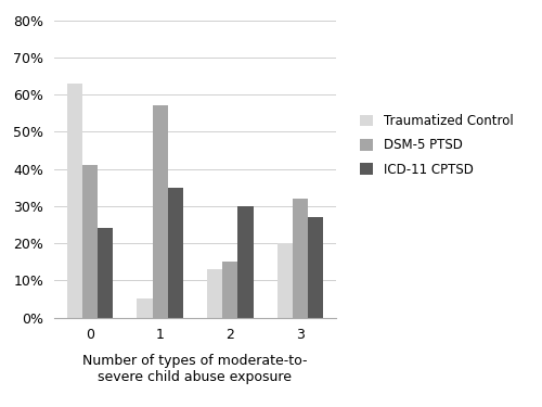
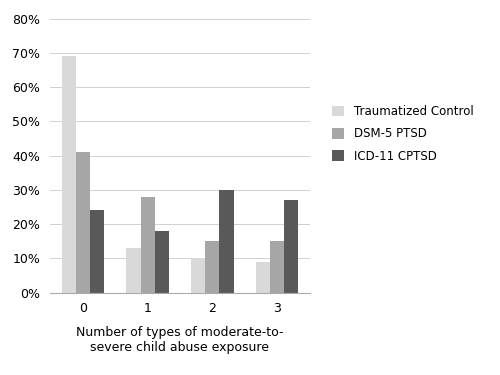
Traumatized Control/0: 63% -> 69%
Traumatized Control/1: 5% -> 13%
DSM-5 PTSD/1: 57% -> 28%
ICD-11 CPTSD/1: 35% -> 18%
Traumatized Control/2: 13% -> 10%
Traumatized Control/3: 20% -> 9%
DSM-5 PTSD/3: 32% -> 15%
